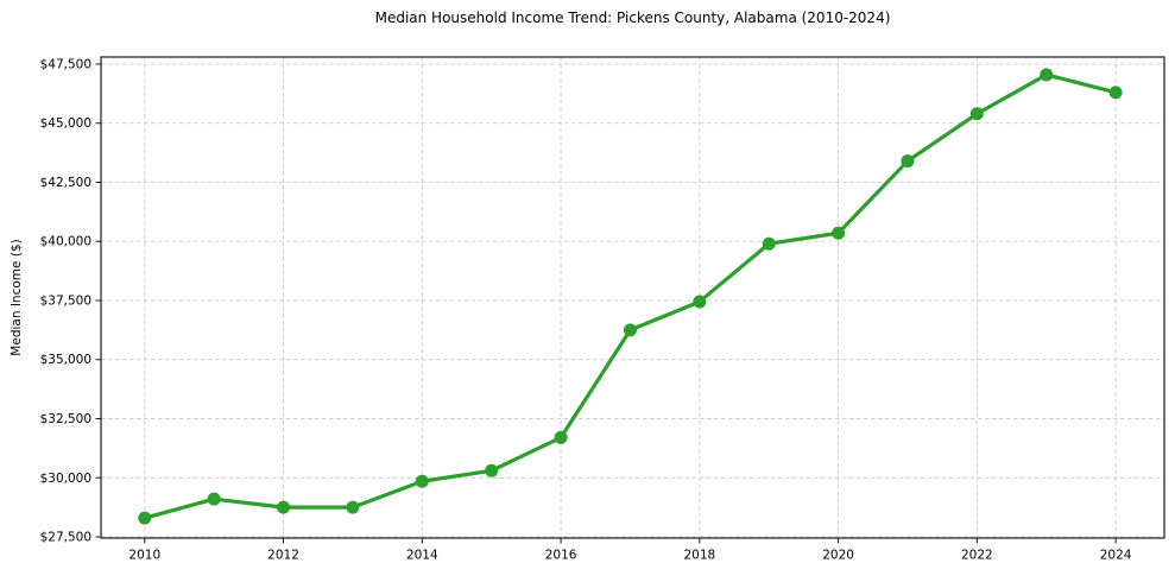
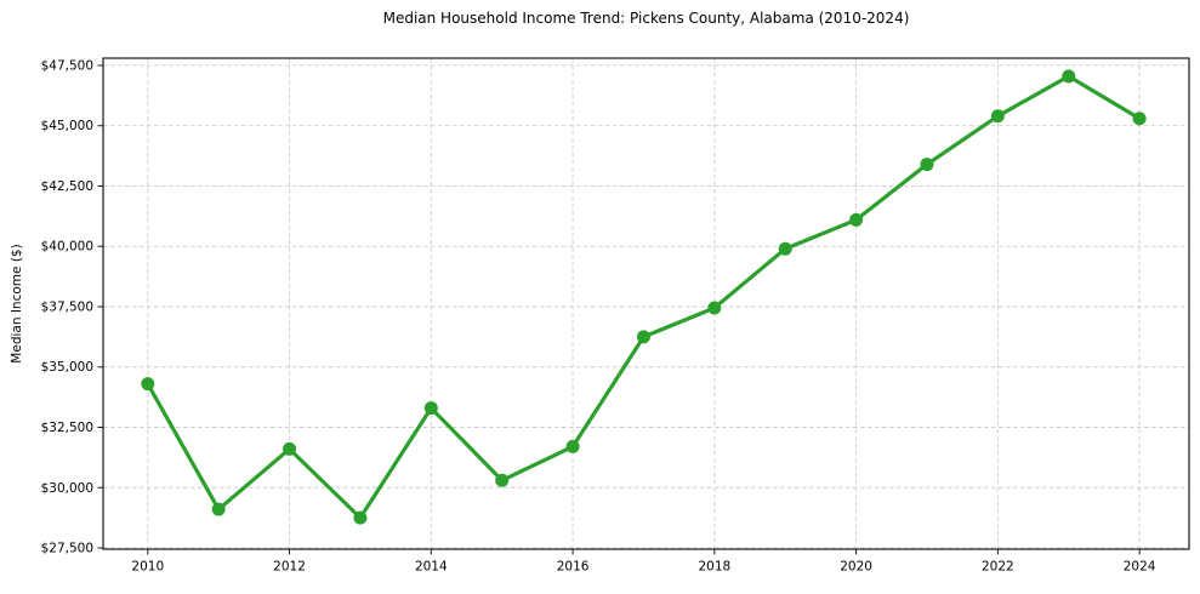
2010: $28300 -> $34300
2012: $28800 -> $31600
2014: $29800 -> $33300
2020: $40400 -> $41100
2024: $46300 -> $45300
